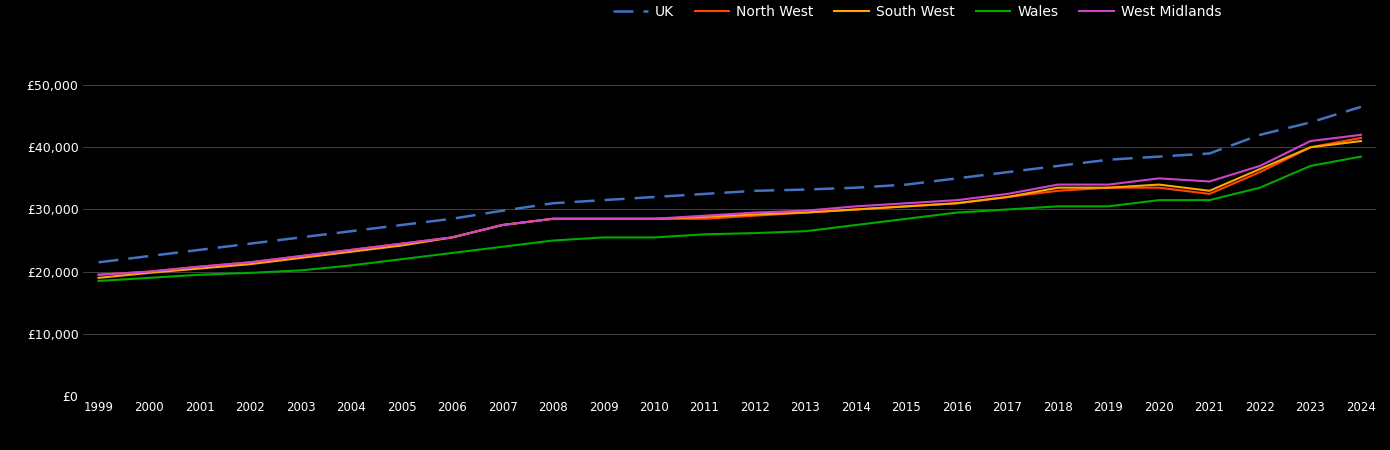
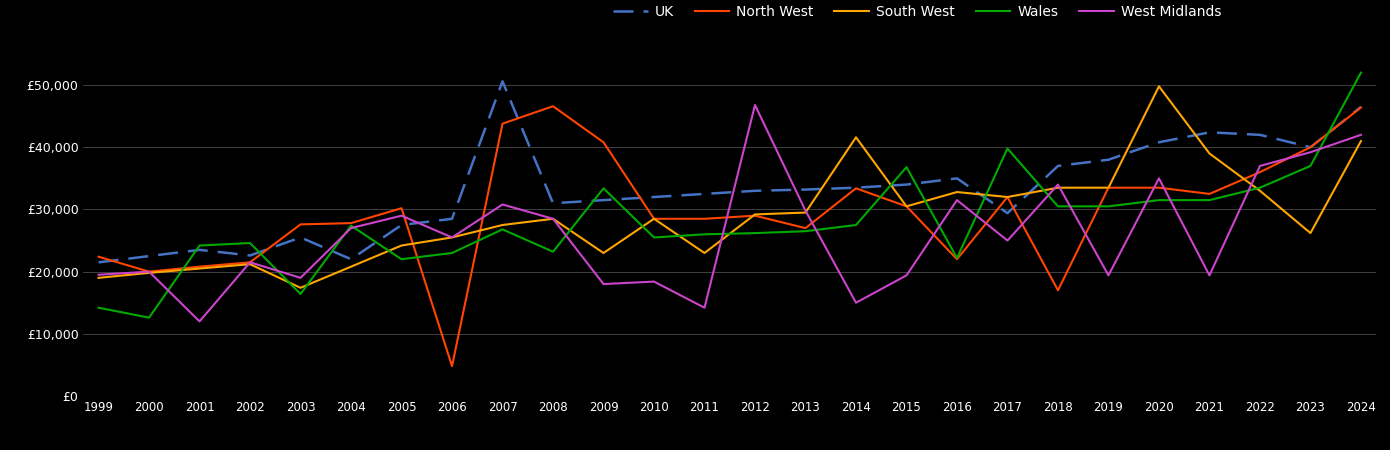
North West/1999: £19,500 -> £22,400
Wales/1999: £18,500 -> £14,200
Wales/2000: £19,000 -> £12,600
Wales/2001: £19,500 -> £24,200
West Midlands/2001: £20,800 -> £12,000
UK/2002: £24,500 -> £22,600
Wales/2002: £19,800 -> £24,600
North West/2003: £22,500 -> £27,600
South West/2003: £22,200 -> £17,400
Wales/2003: £20,200 -> £16,400
West Midlands/2003: £22,500 -> £19,000
UK/2004: £26,500 -> £22,000
North West/2004: £23,500 -> £27,800
South West/2004: £23,200 -> £20,800
Wales/2004: £21,000 -> £27,400
West Midlands/2004: £23,500 -> £27,000
North West/2005: £24,500 -> £30,200
West Midlands/2005: £24,500 -> £29,000
North West/2006: £25,500 -> £4,800
UK/2007: £29,800 -> £50,600
North West/2007: £27,500 -> £43,800
Wales/2007: £24,000 -> £26,800
West Midlands/2007: £27,500 -> £30,800
North West/2008: £28,500 -> £46,600
Wales/2008: £25,000 -> £23,200
North West/2009: £28,500 -> £40,800
South West/2009: £28,500 -> £23,000
Wales/2009: £25,500 -> £33,400
West Midlands/2009: £28,500 -> £18,000
West Midlands/2010: £28,500 -> £18,400
South West/2011: £28,800 -> £23,000
West Midlands/2011: £29,000 -> £14,200
West Midlands/2012: £29,500 -> £46,800
North West/2013: £29,500 -> £27,000
North West/2014: £30,000 -> £33,400
South West/2014: £30,000 -> £41,600
West Midlands/2014: £30,500 -> £15,000
Wales/2015: £28,500 -> £36,800
West Midlands/2015: £31,000 -> £19,400
North West/2016: £31,000 -> £22,000
South West/2016: £31,000 -> £32,800
Wales/2016: £29,500 -> £22,200
UK/2017: £36,000 -> £29,400
Wales/2017: £30,000 -> £39,800
West Midlands/2017: £32,500 -> £25,000
North West/2018: £33,000 -> £17,000
West Midlands/2019: £34,000 -> £19,400
UK/2020: £38,500 -> £40,800
South West/2020: £34,000 -> £49,800
UK/2021: £39,000 -> £42,400
South West/2021: £33,000 -> £39,000
West Midlands/2021: £34,500 -> £19,400
South West/2022: £36,500 -> £33,000
UK/2023: £44,000 -> £40,000
South West/2023: £40,000 -> £26,200
West Midlands/2023: £41,000 -> £39,200
North West/2024: £41,500 -> £46,400
Wales/2024: £38,500 -> £52,000
